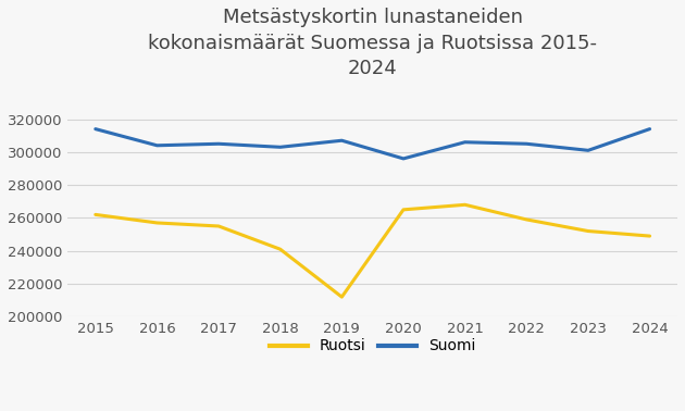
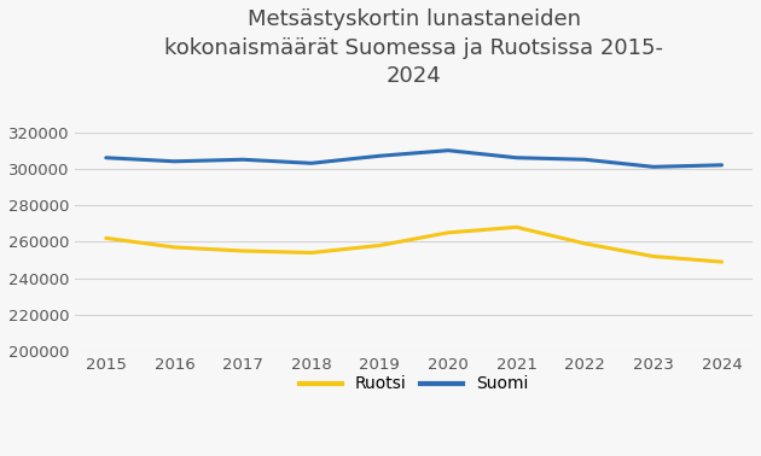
Suomi/2015: 314000 -> 306000
Ruotsi/2018: 241000 -> 254000
Ruotsi/2019: 212000 -> 258000
Suomi/2020: 296000 -> 310000
Suomi/2024: 314000 -> 302000
